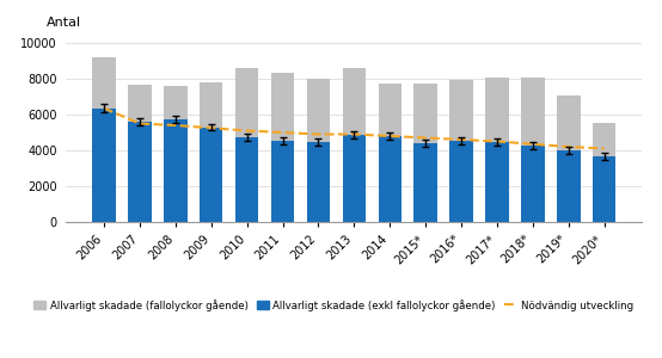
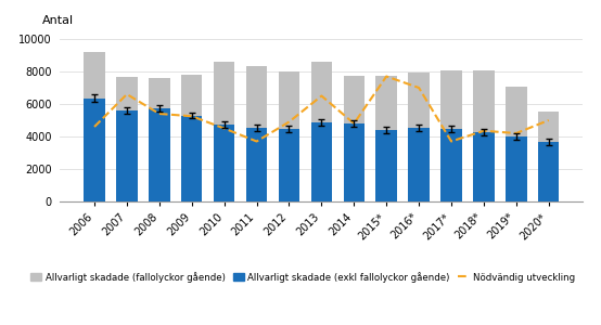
Nödvändig utveckling/2006: 6400 -> 4600
Nödvändig utveckling/2007: 5500 -> 6600
Nödvändig utveckling/2010: 5100 -> 4500
Nödvändig utveckling/2011: 5000 -> 3700
Nödvändig utveckling/2013: 4900 -> 6500
Nödvändig utveckling/2015*: 4700 -> 7700
Nödvändig utveckling/2016*: 4600 -> 7000
Nödvändig utveckling/2017*: 4500 -> 3700
Nödvändig utveckling/2020*: 4100 -> 5000
